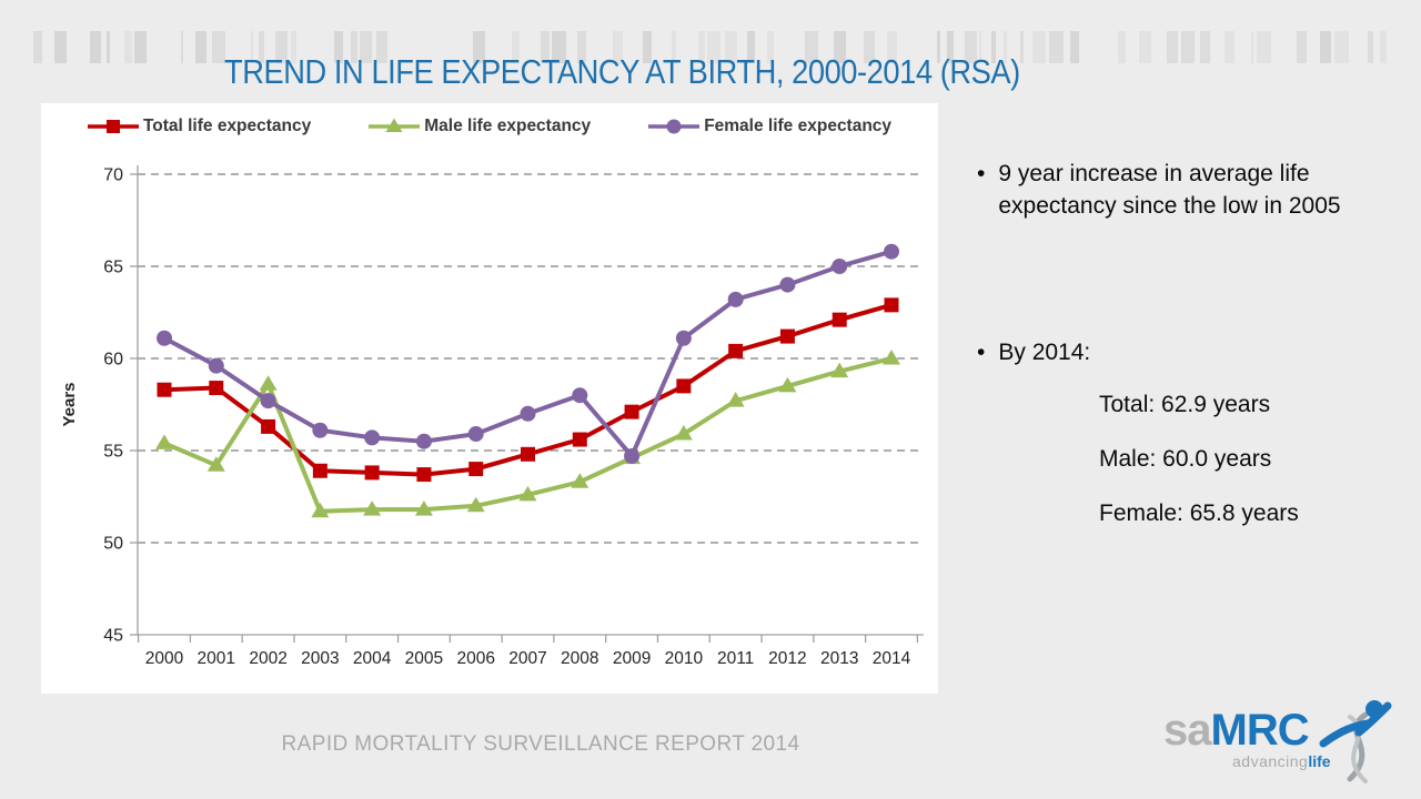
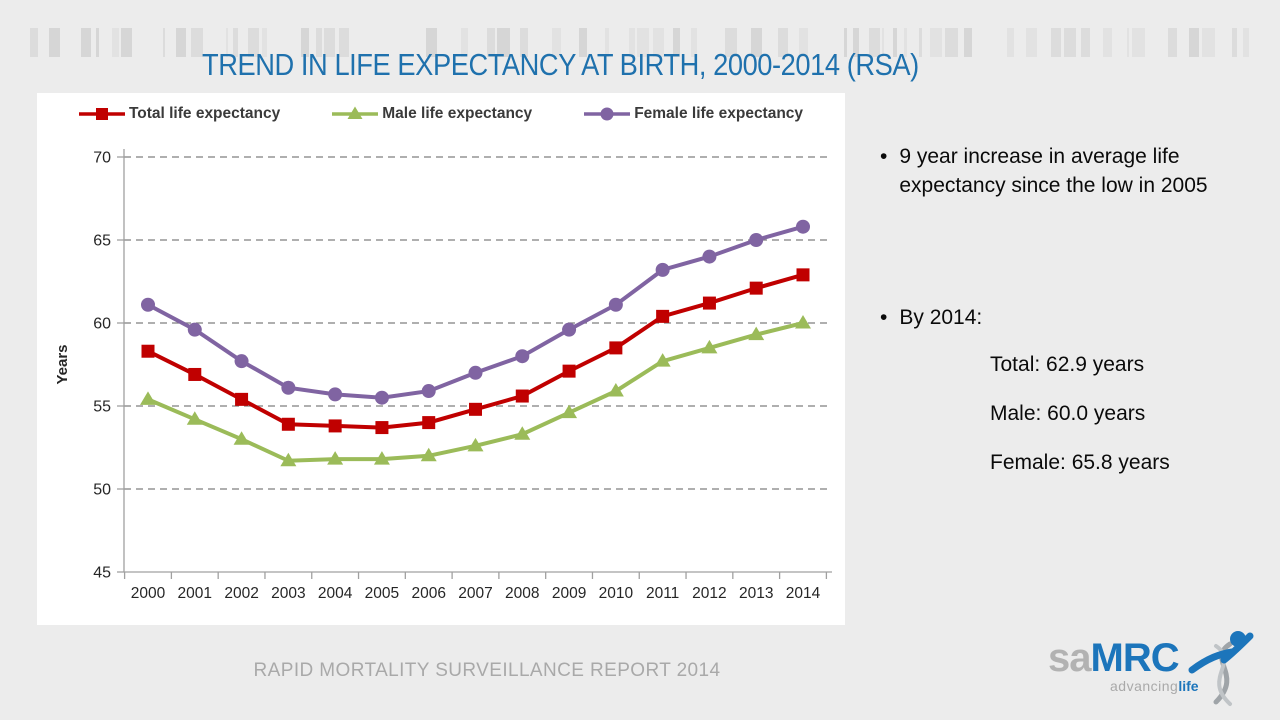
Total life expectancy/2001: 58.4 -> 56.9
Total life expectancy/2002: 56.3 -> 55.4
Male life expectancy/2002: 58.6 -> 53.0
Female life expectancy/2009: 54.7 -> 59.6
